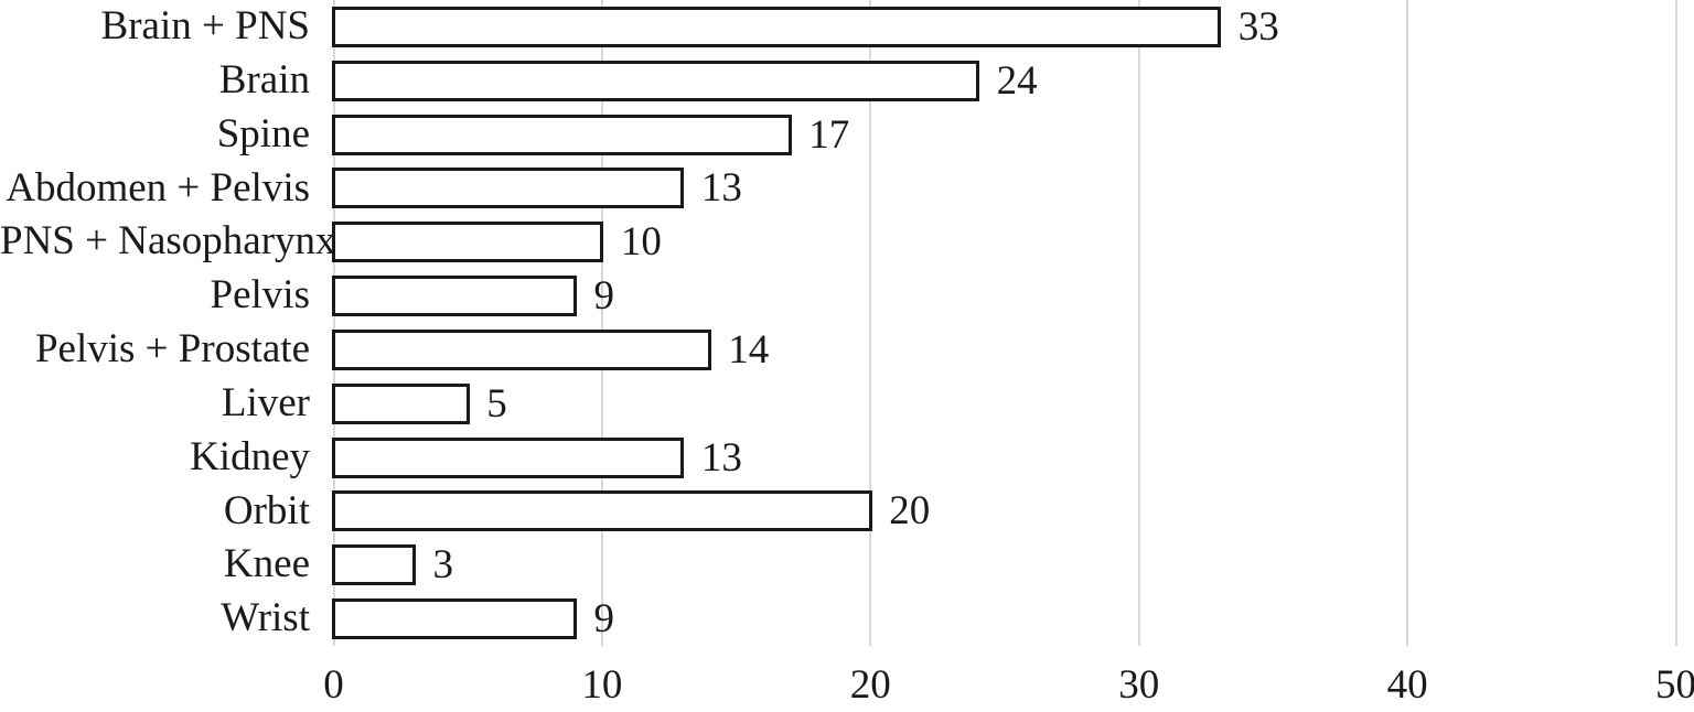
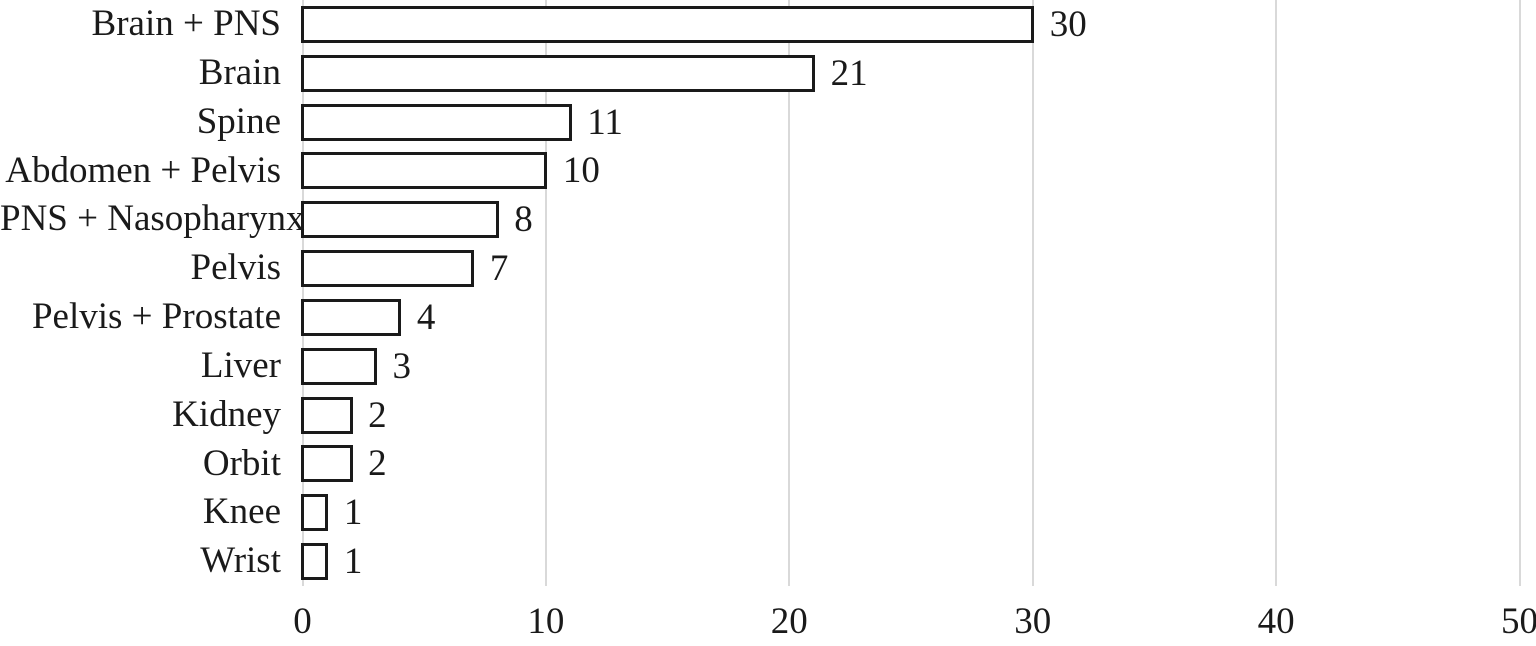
Brain + PNS: 33 -> 30
Brain: 24 -> 21
Spine: 17 -> 11
Abdomen + Pelvis: 13 -> 10
PNS + Nasopharynx: 10 -> 8
Pelvis: 9 -> 7
Pelvis + Prostate: 14 -> 4
Liver: 5 -> 3
Kidney: 13 -> 2
Orbit: 20 -> 2
Knee: 3 -> 1
Wrist: 9 -> 1
